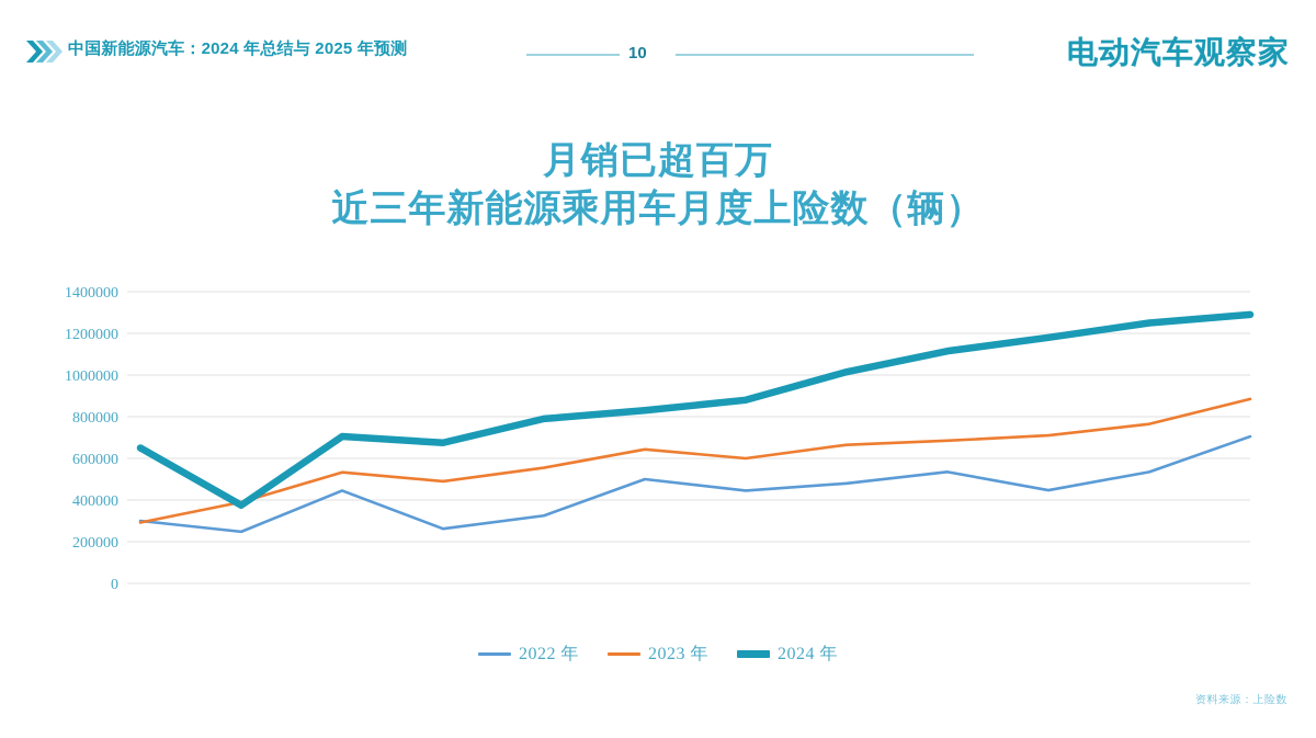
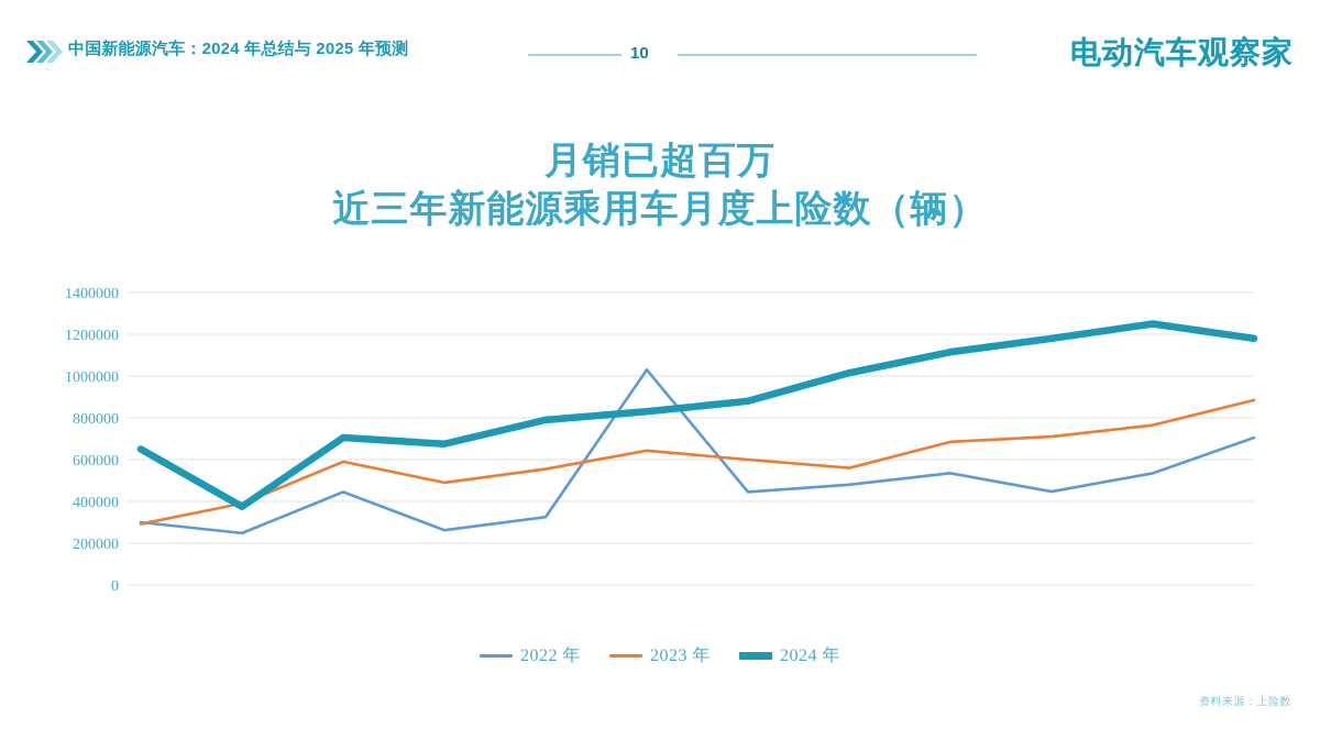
2023 年/3月: 530000 -> 590000
2022 年/6月: 500000 -> 1030000
2023 年/8月: 660000 -> 560000
2024 年/12月: 1290000 -> 1180000
